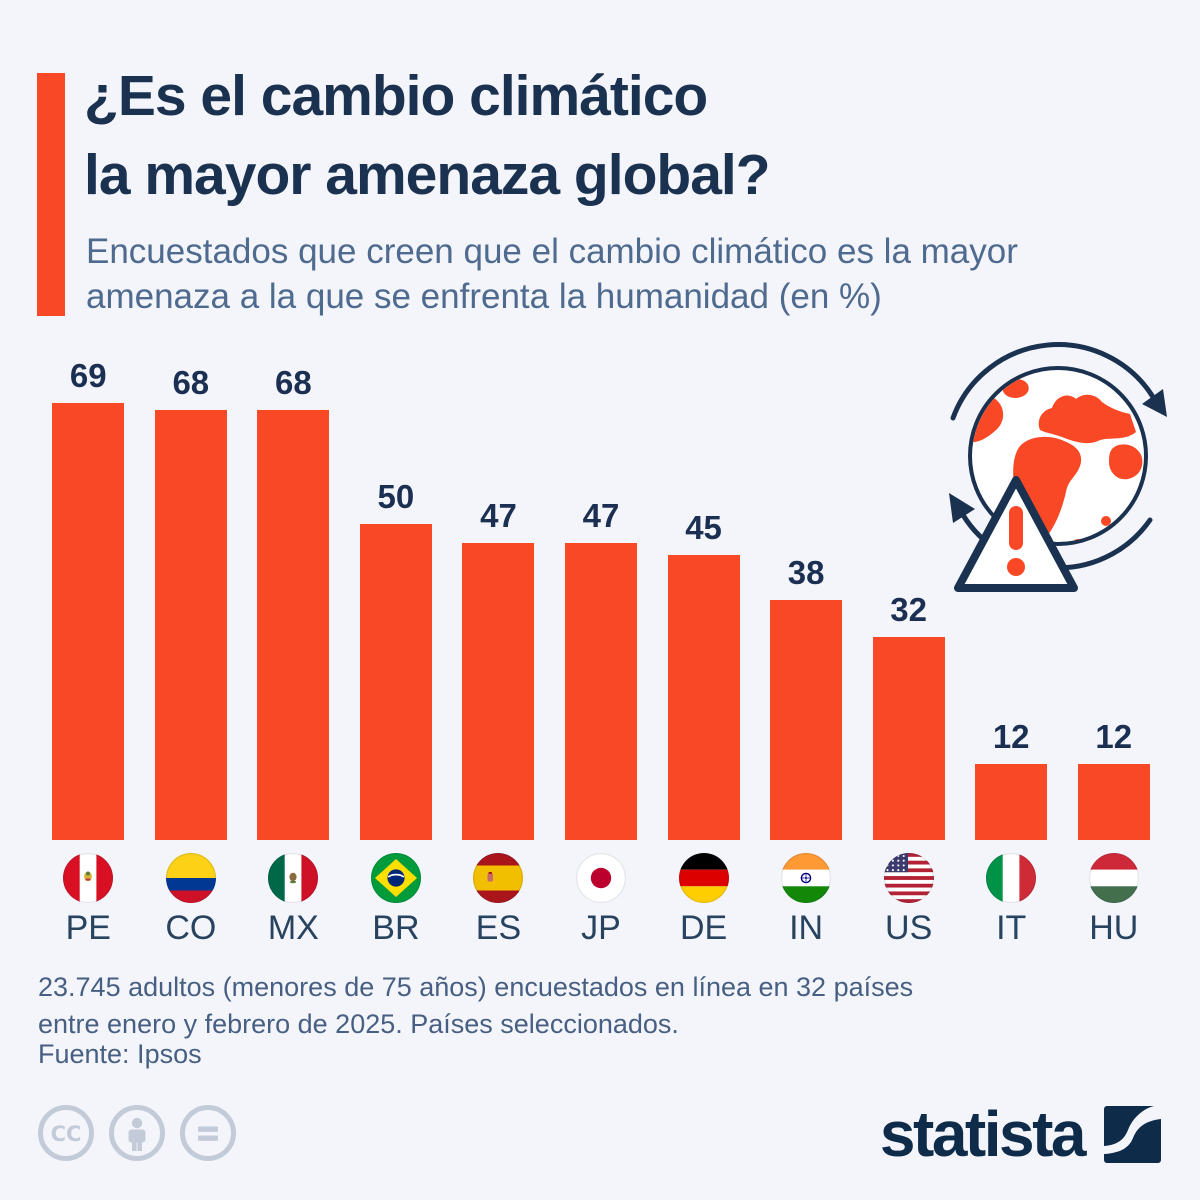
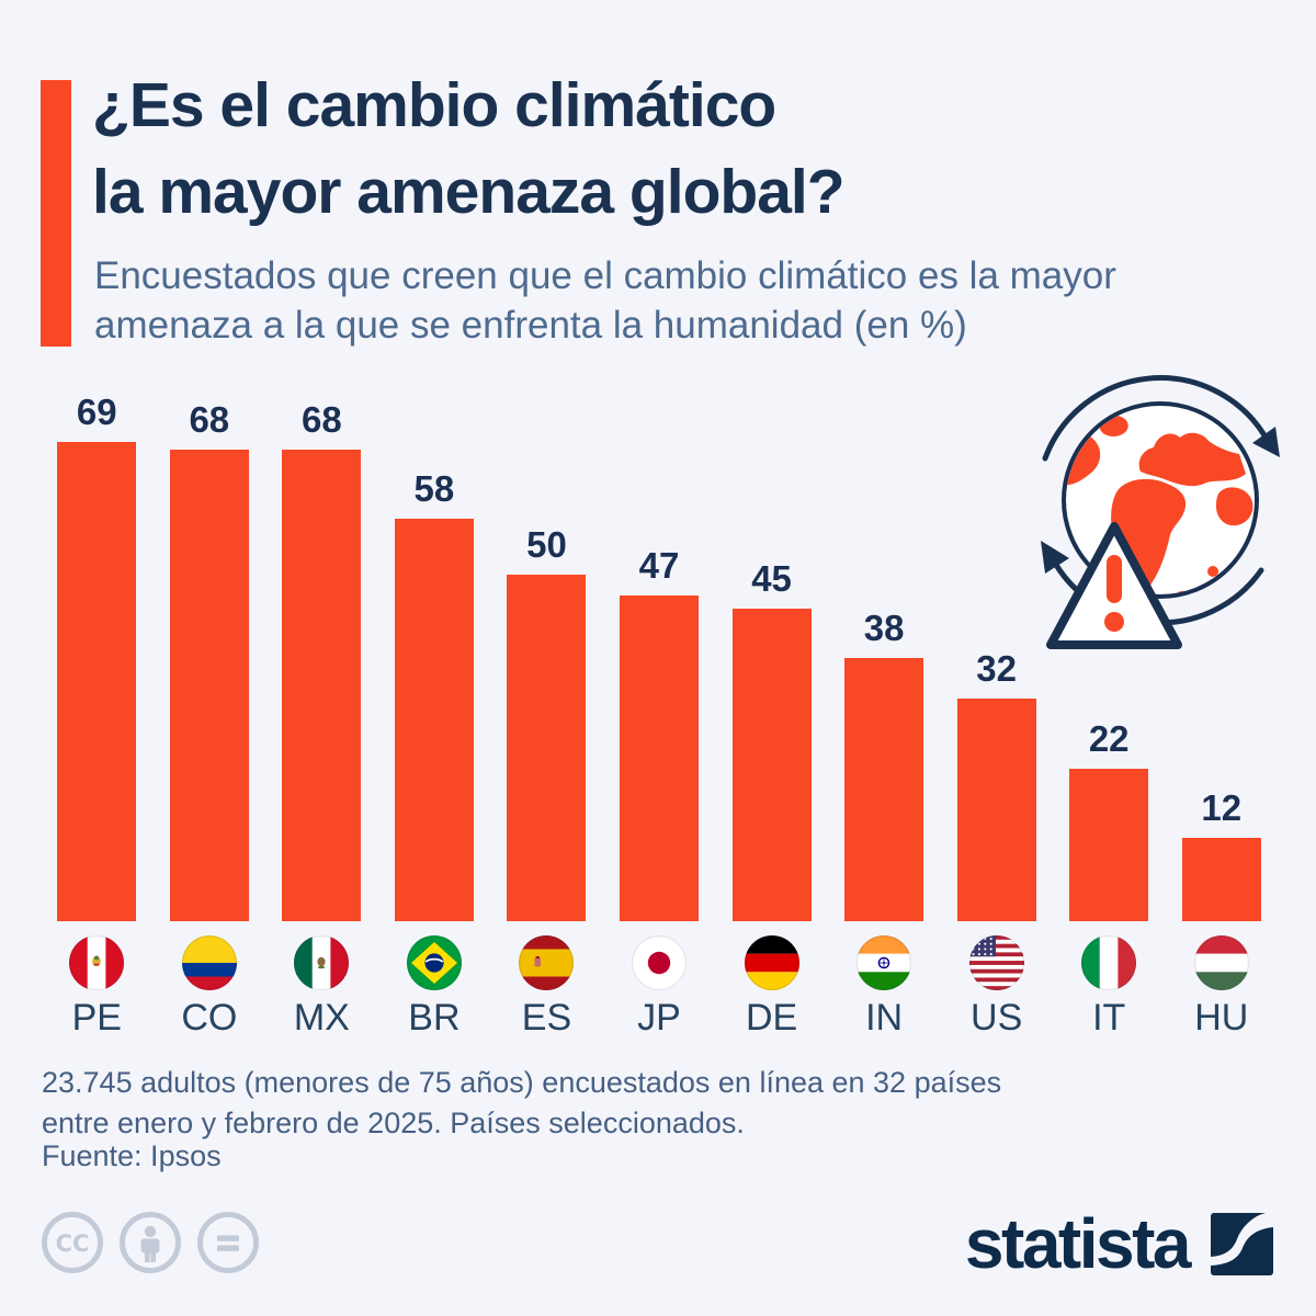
BR: 50 -> 58
ES: 47 -> 50
IT: 12 -> 22
